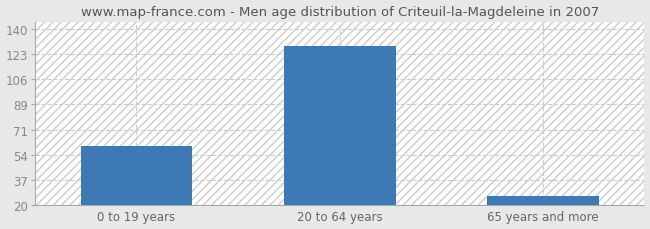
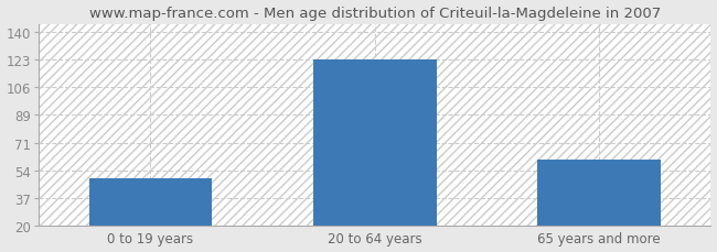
0 to 19 years: 60 -> 49
20 to 64 years: 128 -> 123
65 years and more: 26 -> 61
